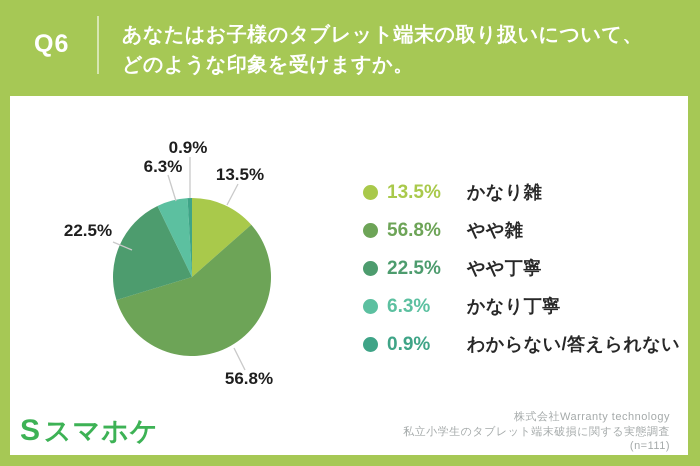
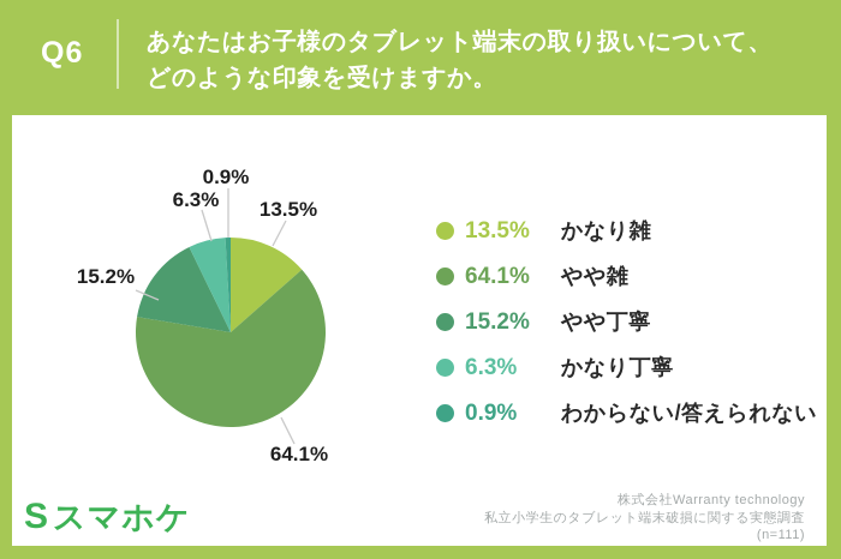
やや雑: 56.8% -> 64.1%
やや丁寧: 22.5% -> 15.2%
